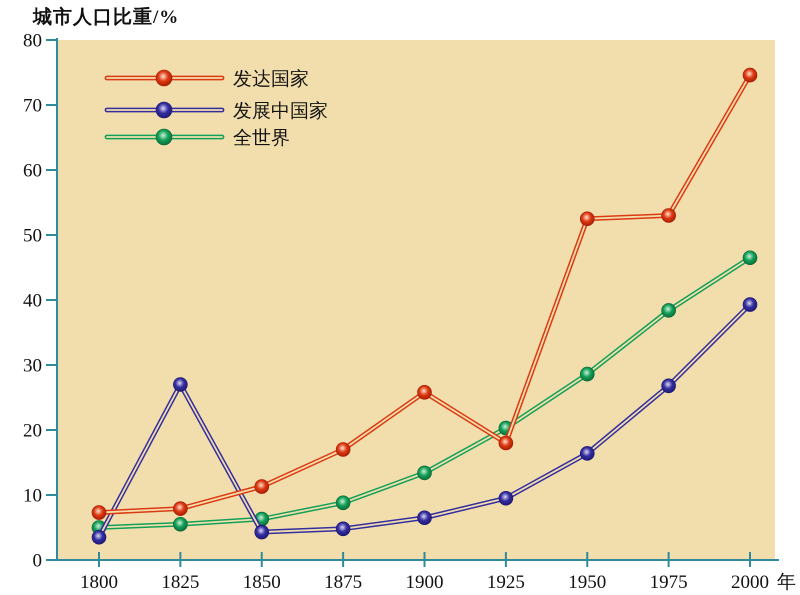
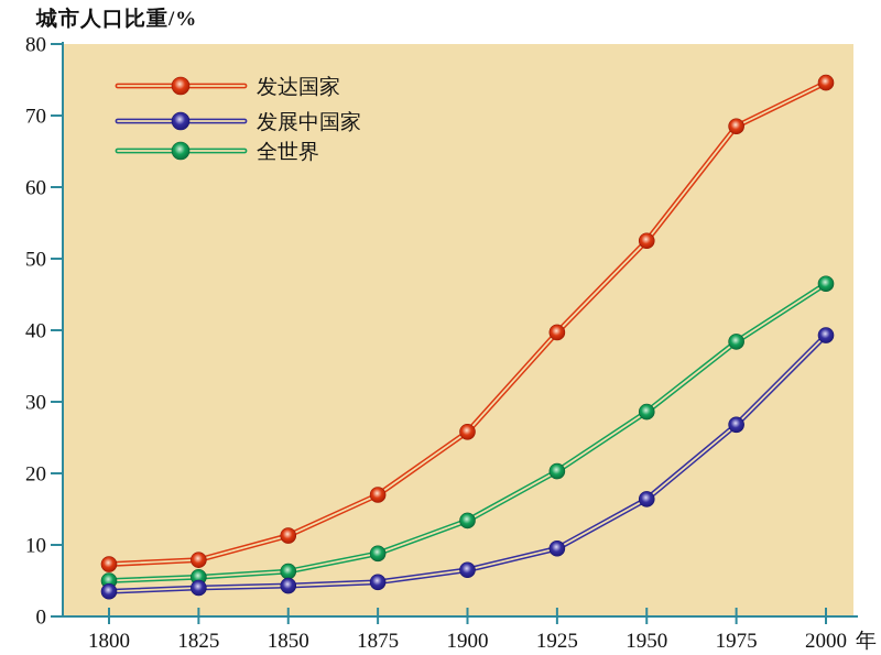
发展中国家/1825: 27 -> 4
发达国家/1925: 18 -> 40
发达国家/1975: 53 -> 68
